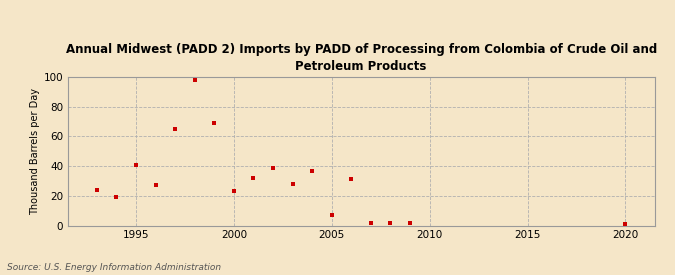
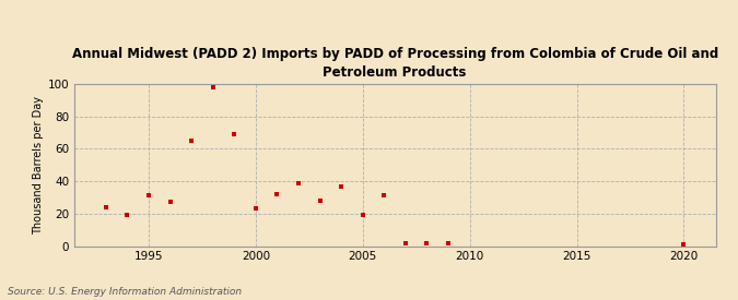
1995: 41 -> 31
2005: 7 -> 19
